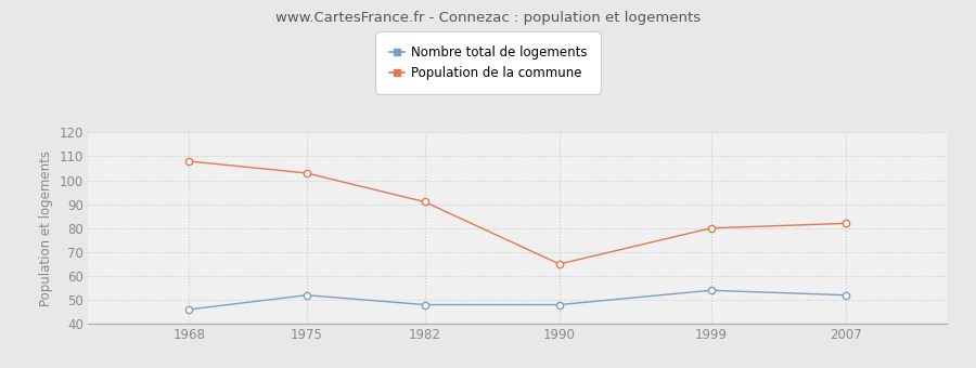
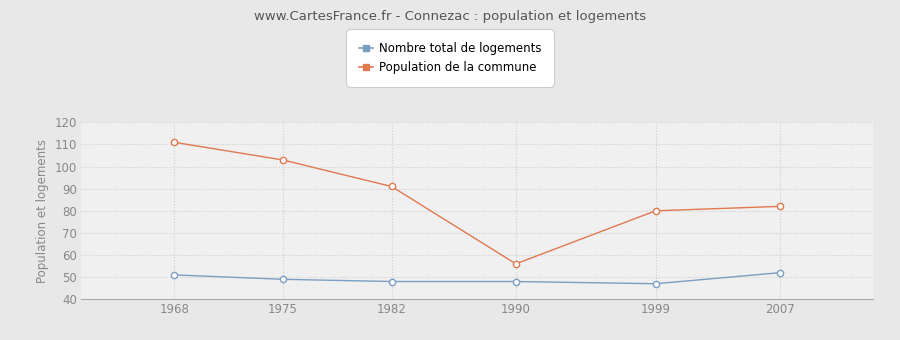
Nombre total de logements/1968: 46 -> 51
Population de la commune/1968: 108 -> 111
Nombre total de logements/1975: 52 -> 49
Population de la commune/1990: 65 -> 56
Nombre total de logements/1999: 54 -> 47
